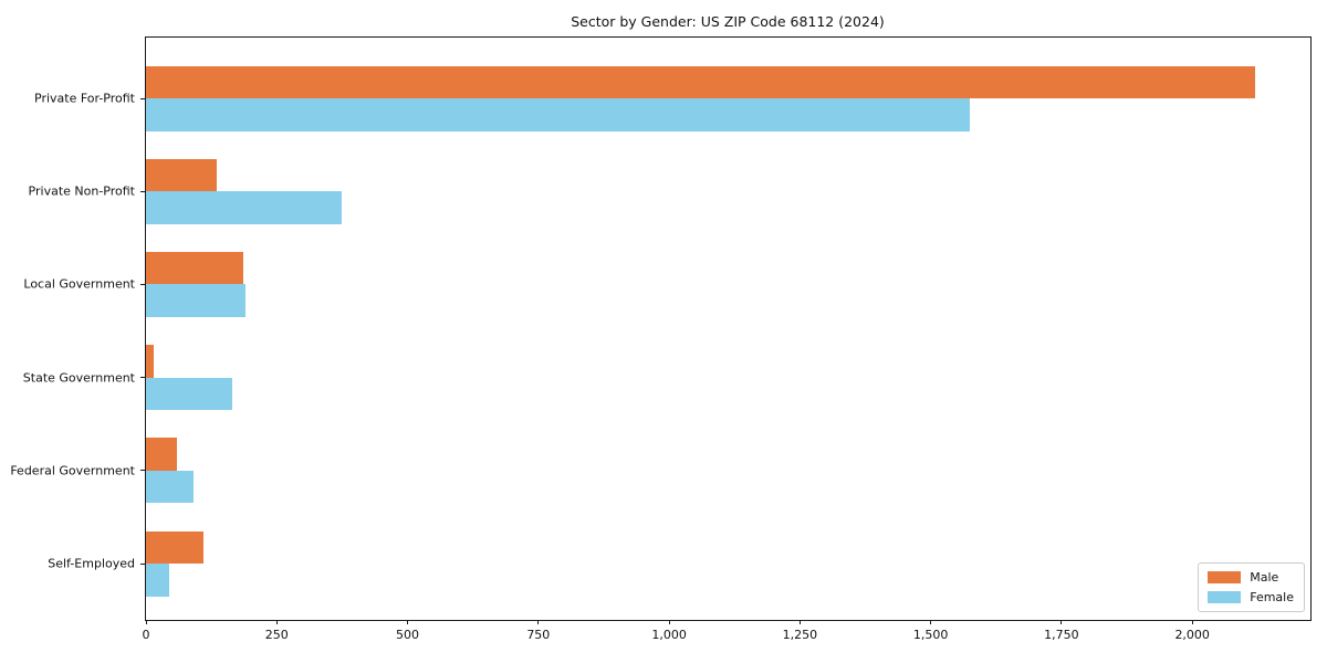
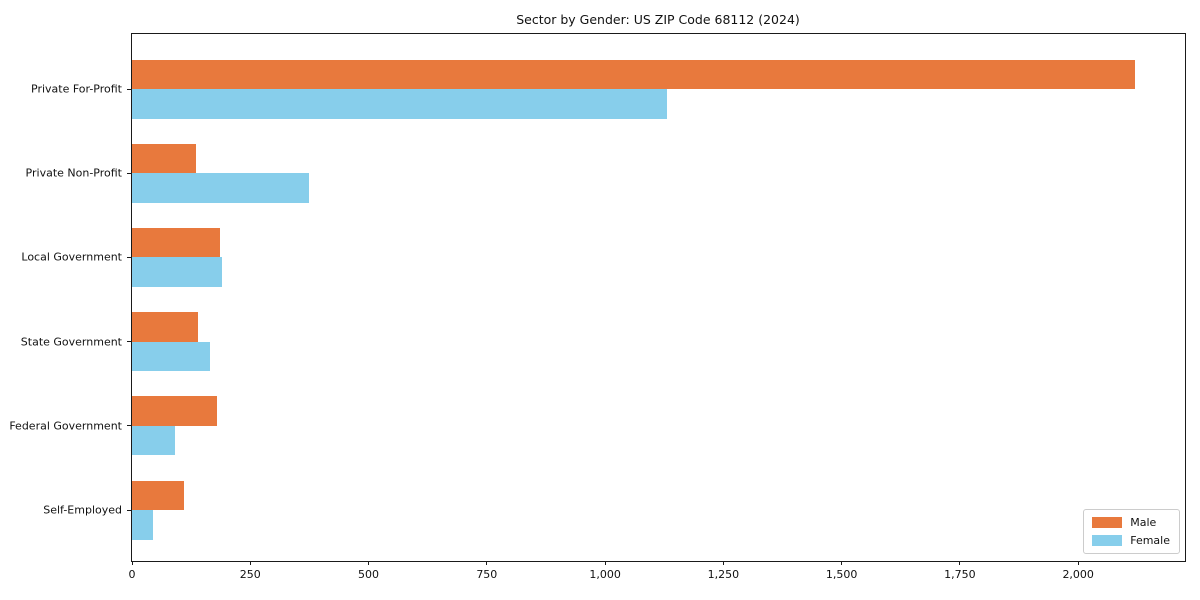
Female/Private For-Profit: 1580 -> 1130
Male/State Government: 20 -> 140
Male/Federal Government: 60 -> 180
